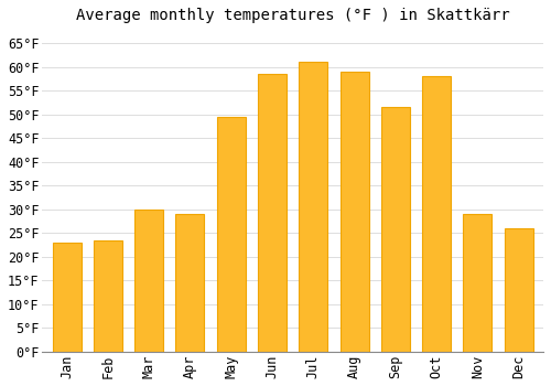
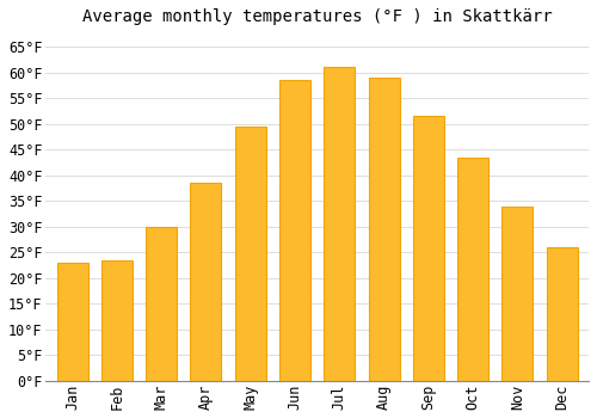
Apr: 29.0°F -> 38.5°F
Oct: 58.0°F -> 43.5°F
Nov: 29.0°F -> 34.0°F
